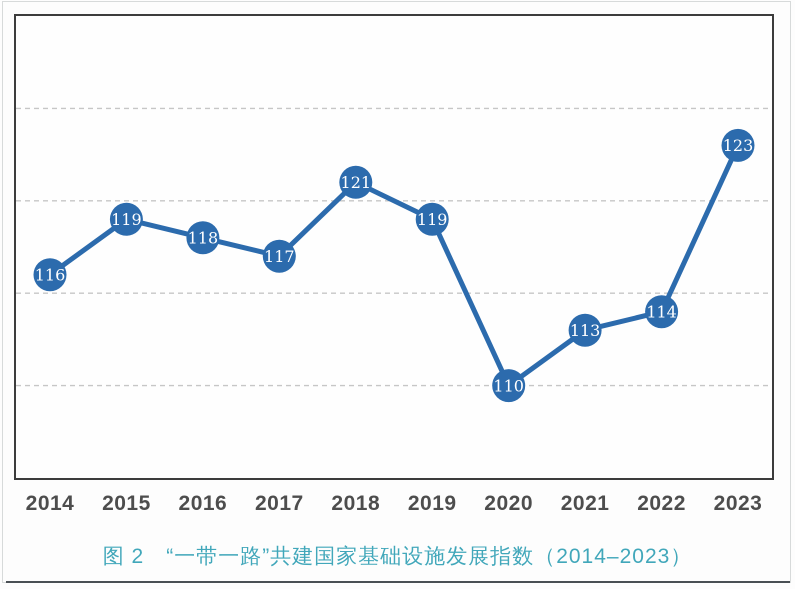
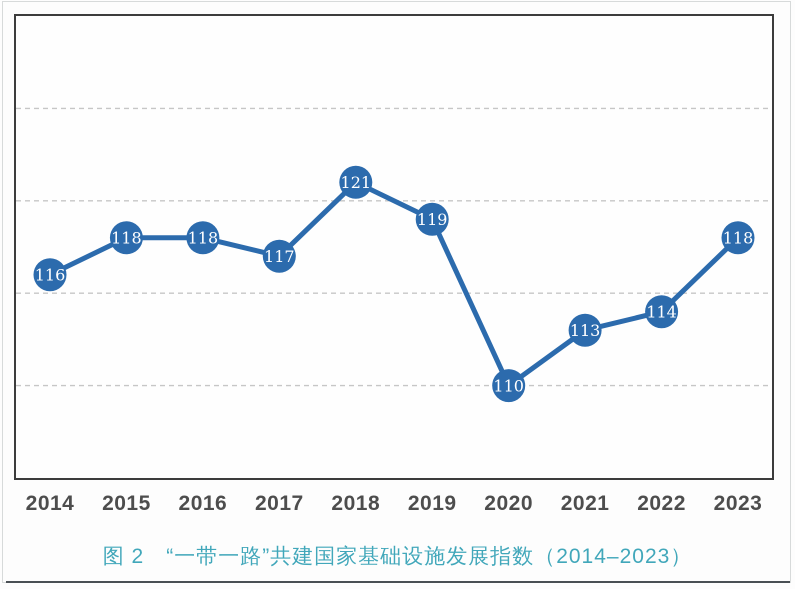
2015: 119 -> 118
2023: 123 -> 118
